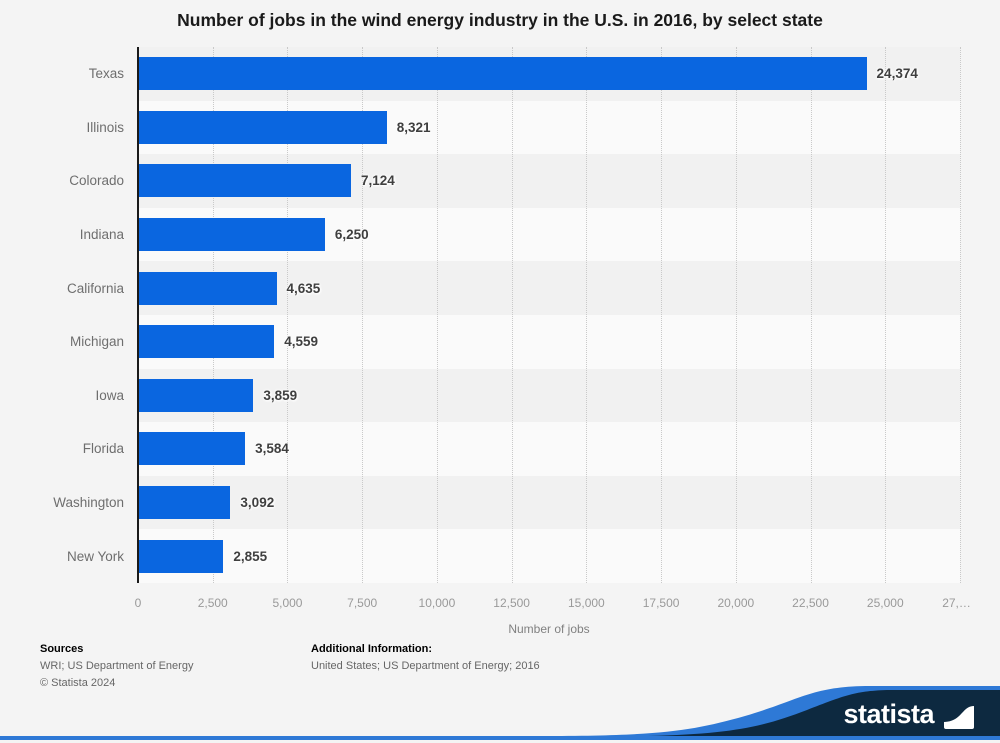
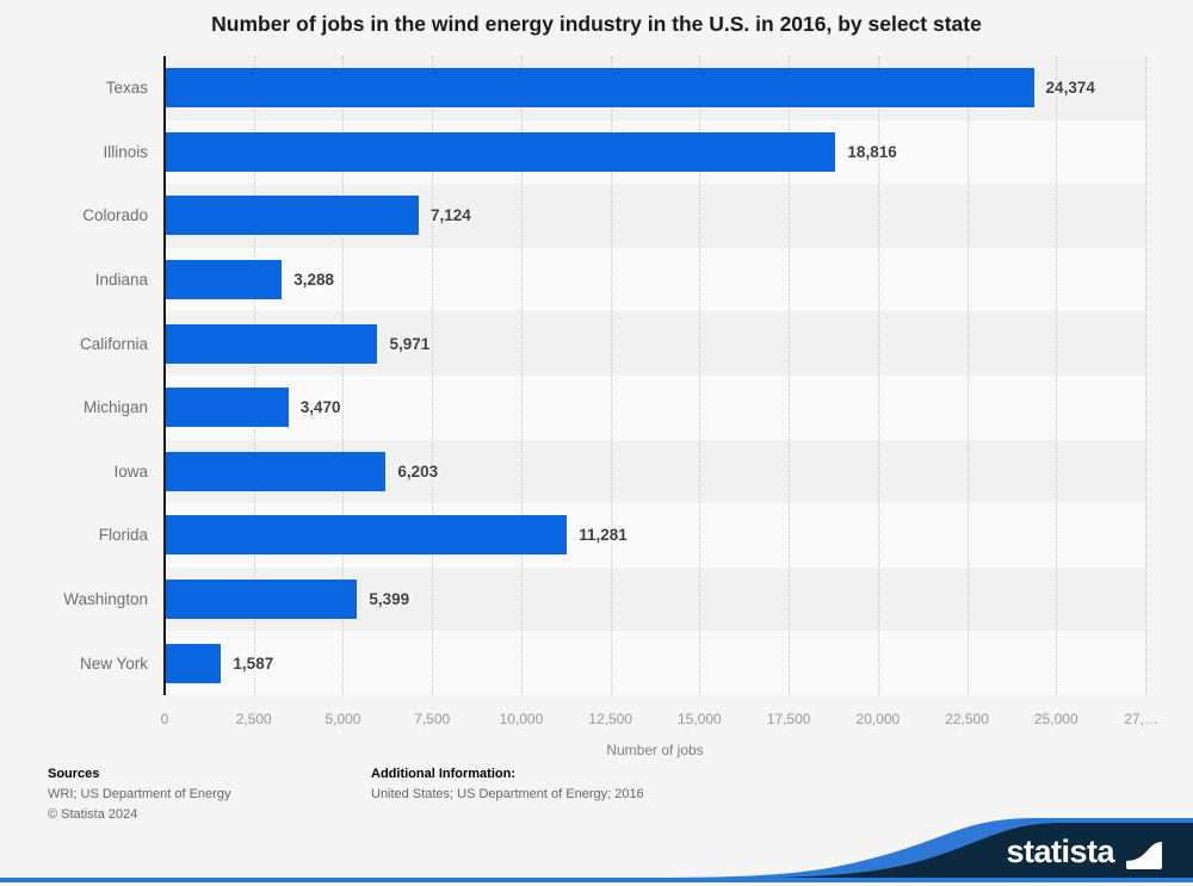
Illinois: 8,321 -> 18,816
Indiana: 6,250 -> 3,288
California: 4,635 -> 5,971
Michigan: 4,559 -> 3,470
Iowa: 3,859 -> 6,203
Florida: 3,584 -> 11,281
Washington: 3,092 -> 5,399
New York: 2,855 -> 1,587
